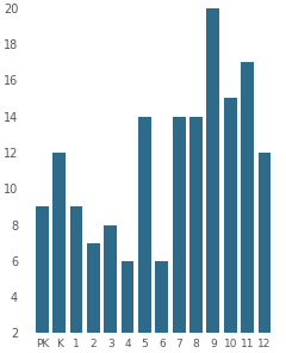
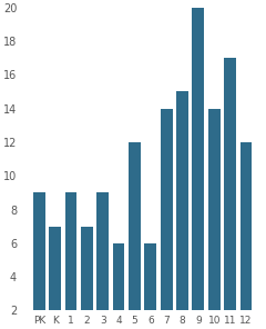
K: 12 -> 7
3: 8 -> 9
5: 14 -> 12
8: 14 -> 15
10: 15 -> 14
